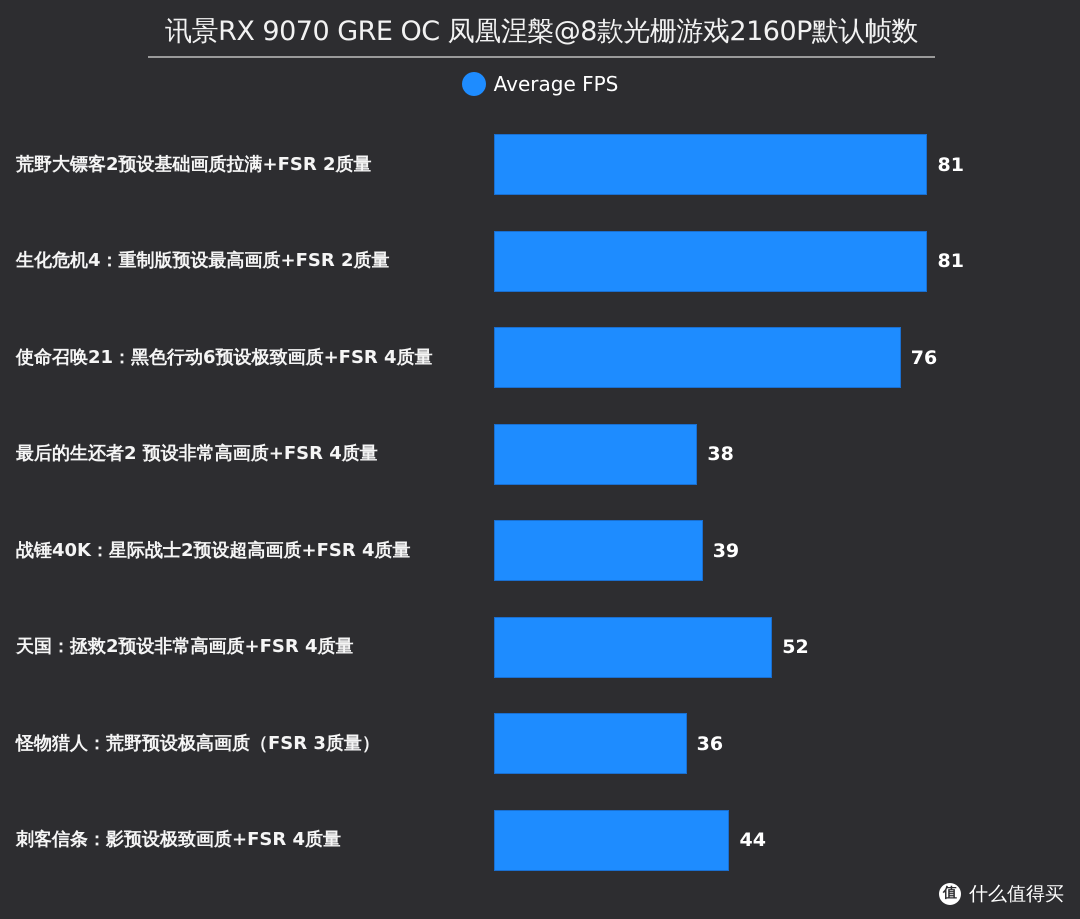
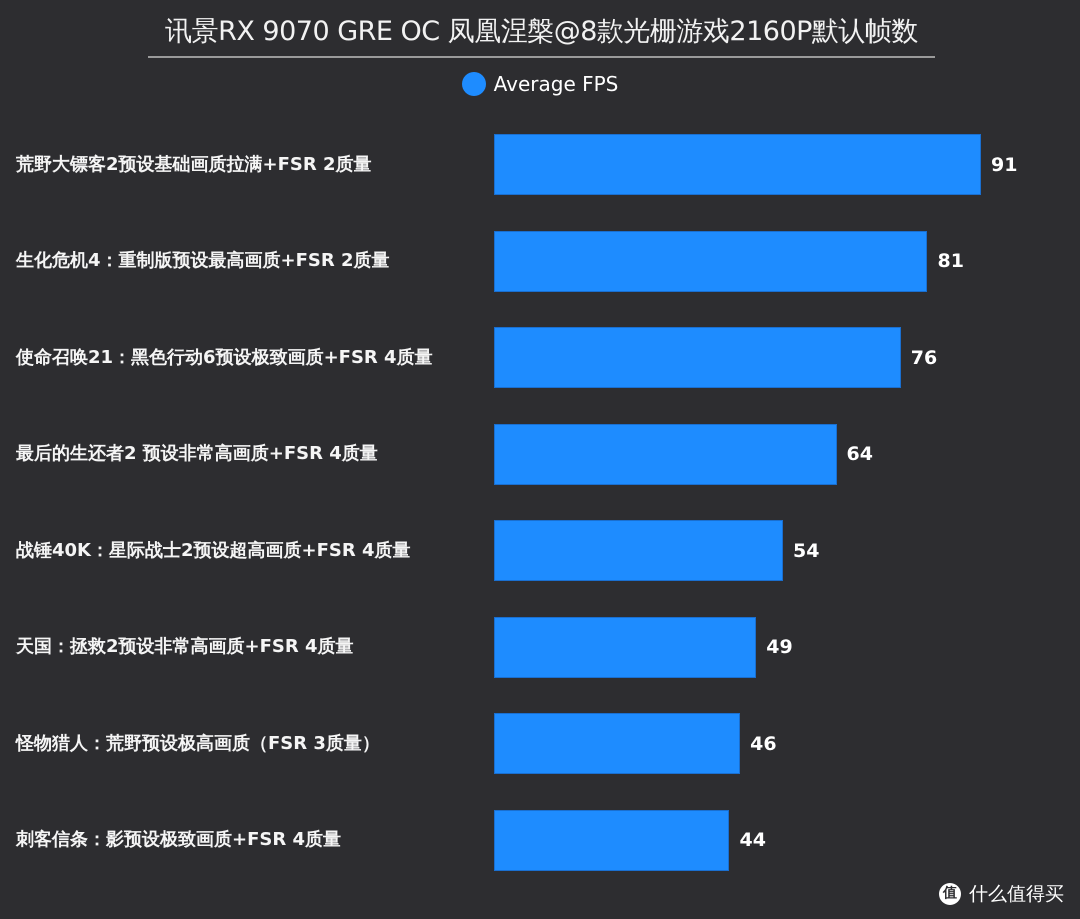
荒野大镖客2预设基础画质拉满+FSR 2质量: 81 -> 91
最后的生还者2 预设非常高画质+FSR 4质量: 38 -> 64
战锤40K：星际战士2预设超高画质+FSR 4质量: 39 -> 54
天国：拯救2预设非常高画质+FSR 4质量: 52 -> 49
怪物猎人：荒野预设极高画质（FSR 3质量）: 36 -> 46
